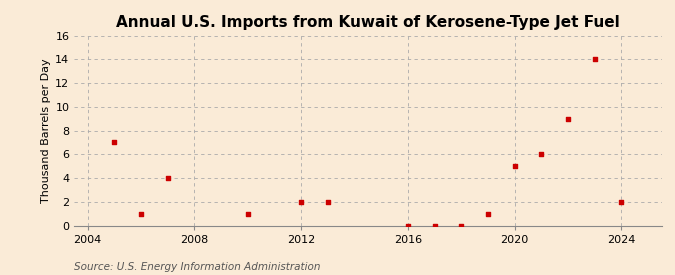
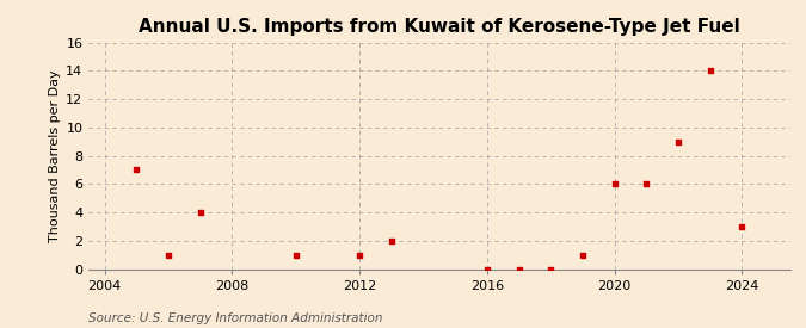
2012: 2 -> 1
2020: 5 -> 6
2024: 2 -> 3
